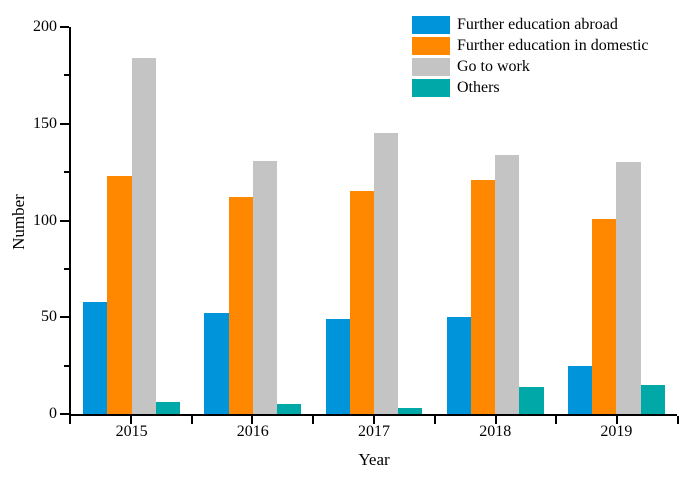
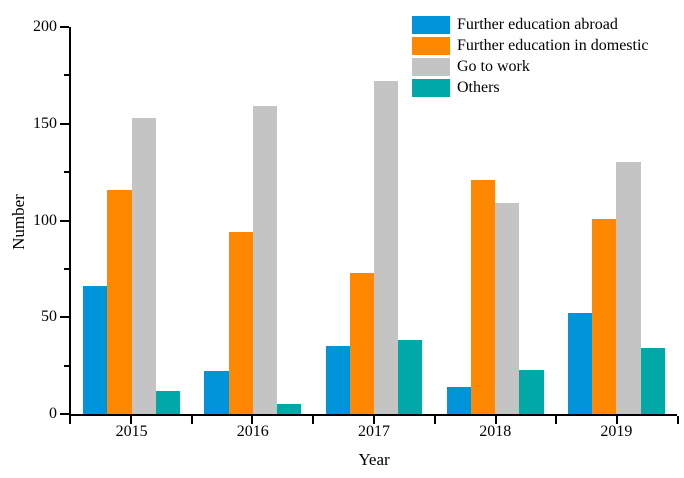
Further education abroad/2015: 58 -> 66
Further education in domestic/2015: 123 -> 116
Go to work/2015: 184 -> 153
Others/2015: 6 -> 12
Further education abroad/2016: 52 -> 22
Further education in domestic/2016: 112 -> 94
Go to work/2016: 131 -> 159
Further education abroad/2017: 49 -> 35
Further education in domestic/2017: 115 -> 73
Go to work/2017: 145 -> 172
Others/2017: 3 -> 38
Further education abroad/2018: 50 -> 14
Go to work/2018: 134 -> 109
Others/2018: 14 -> 23
Further education abroad/2019: 25 -> 52
Others/2019: 15 -> 34
